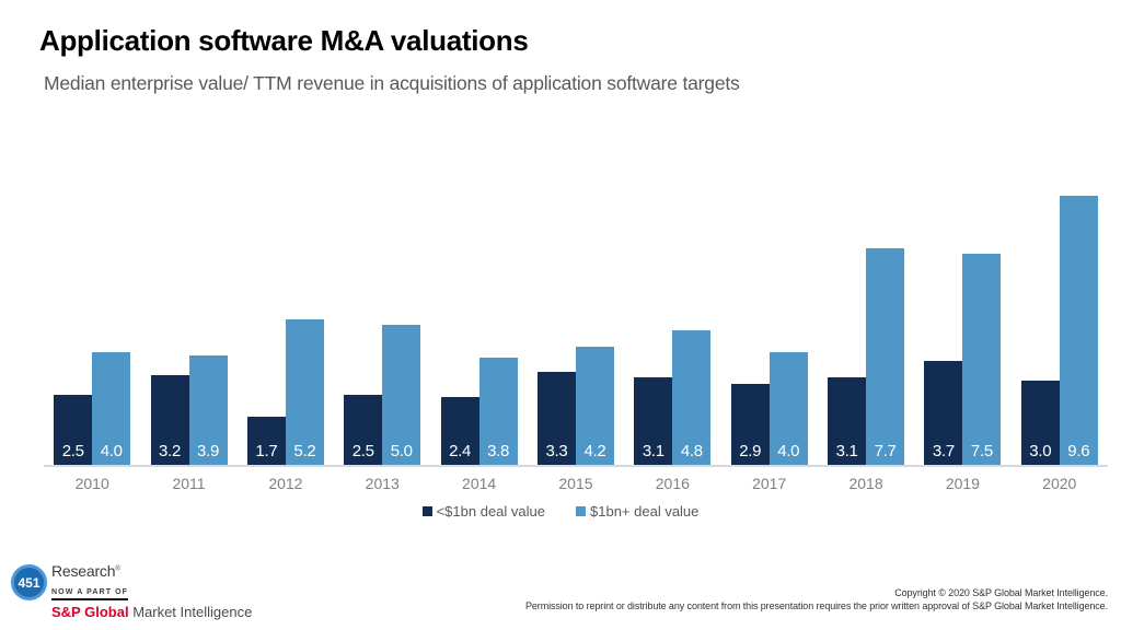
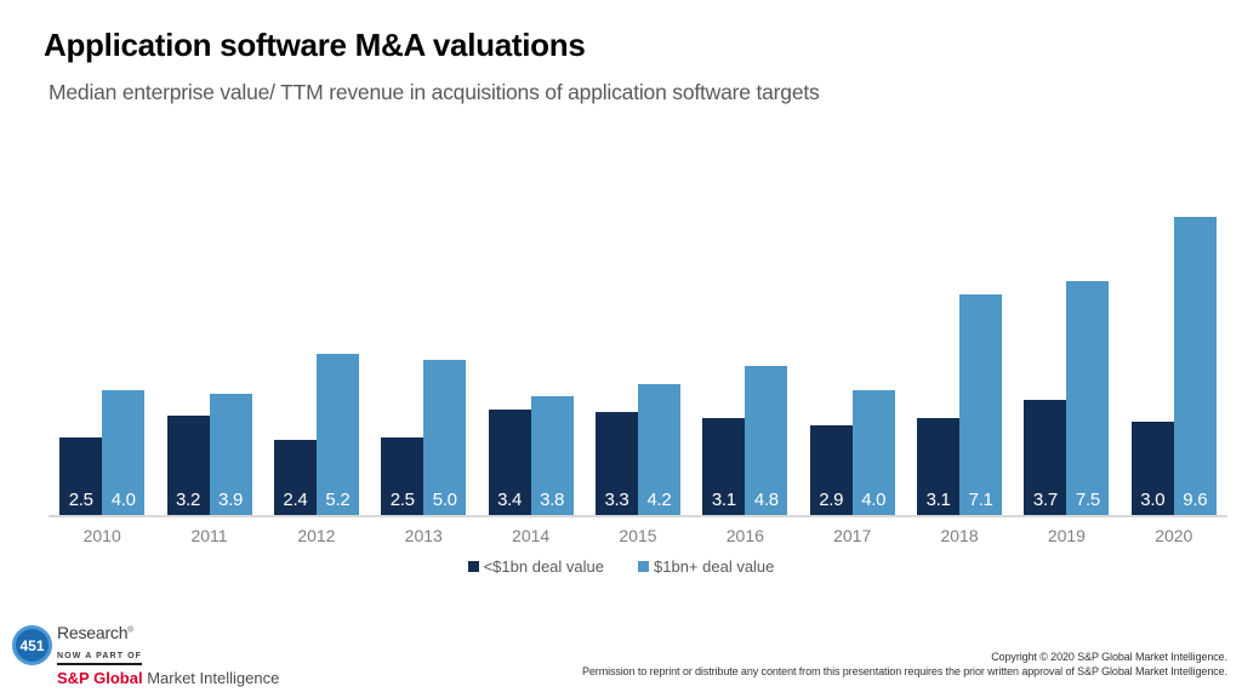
<$1bn deal value/2012: 1.7 -> 2.4
<$1bn deal value/2014: 2.4 -> 3.4
$1bn+ deal value/2018: 7.7 -> 7.1
